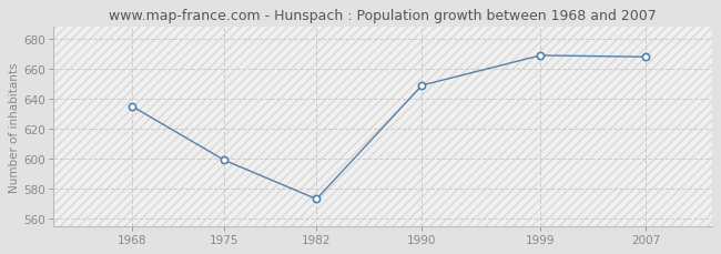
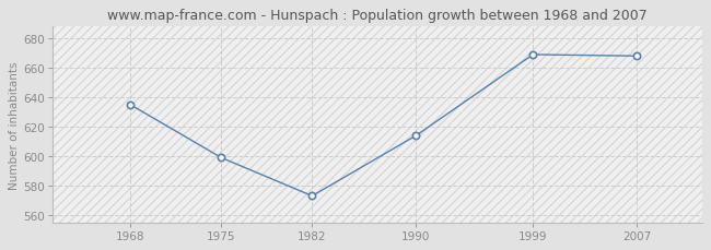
1990: 649 -> 614
